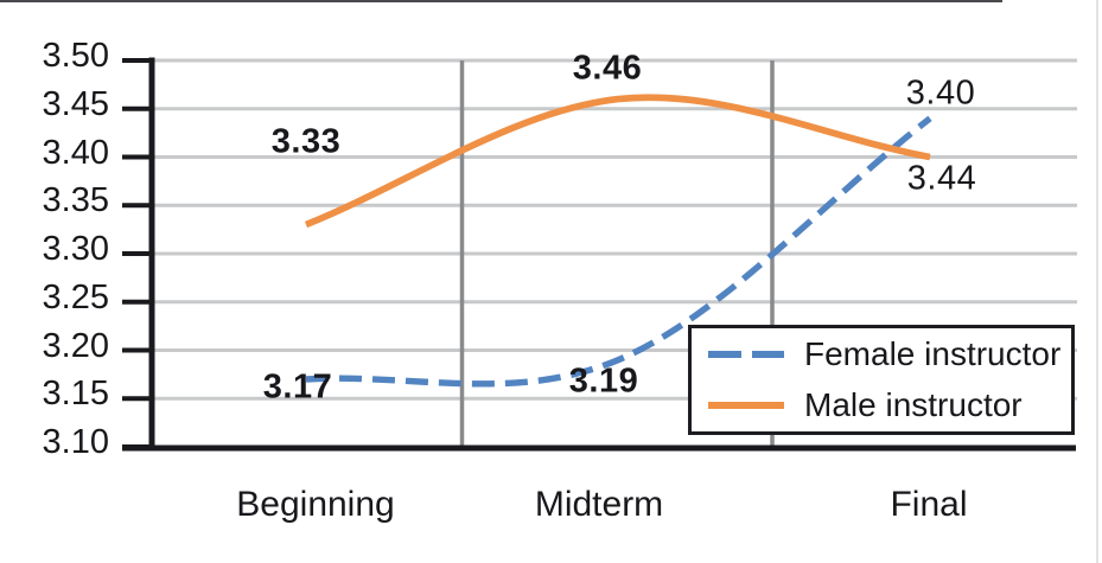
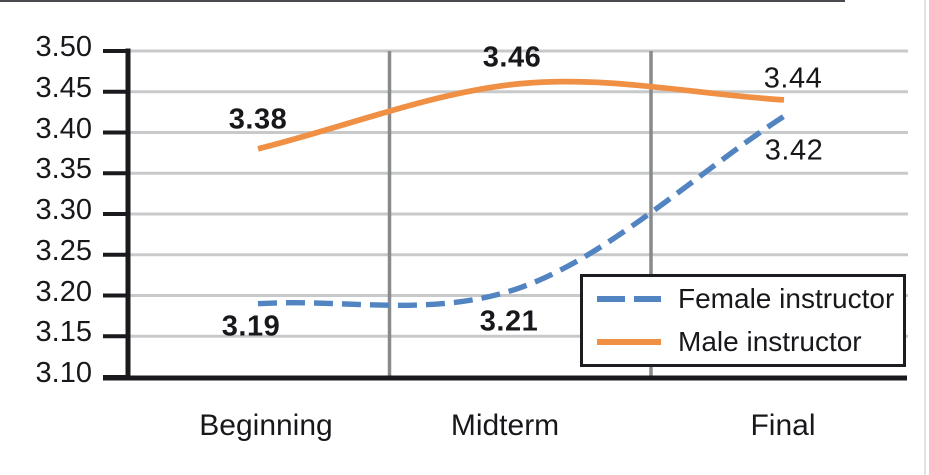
Female instructor/Beginning: 3.17 -> 3.19
Male instructor/Beginning: 3.33 -> 3.38
Female instructor/Midterm: 3.19 -> 3.21
Female instructor/Final: 3.44 -> 3.42
Male instructor/Final: 3.40 -> 3.44
